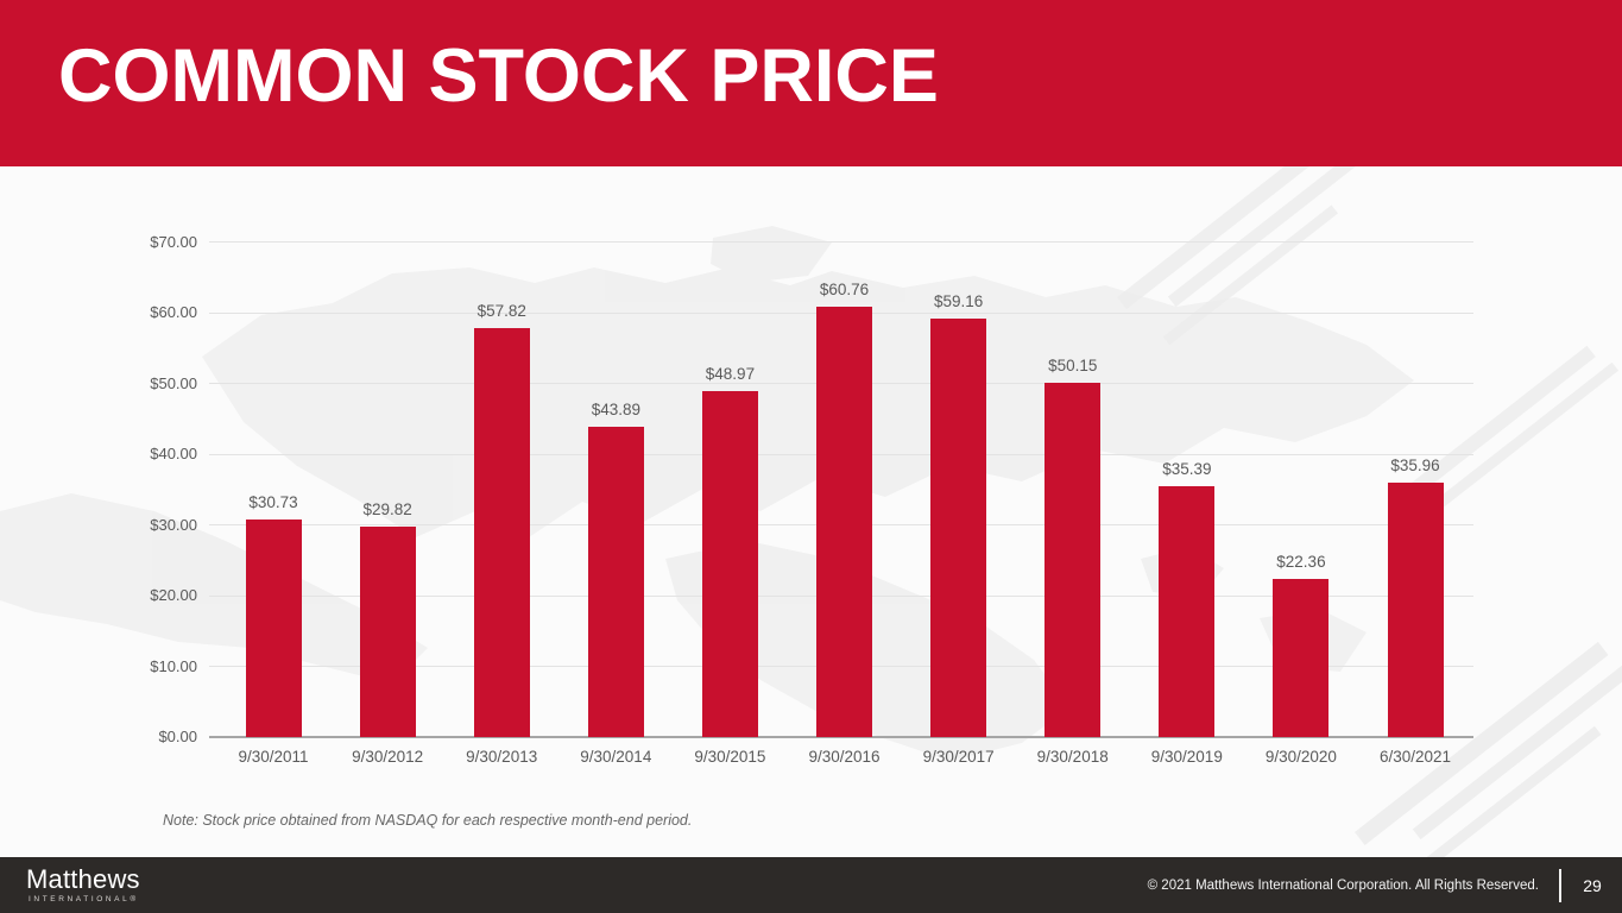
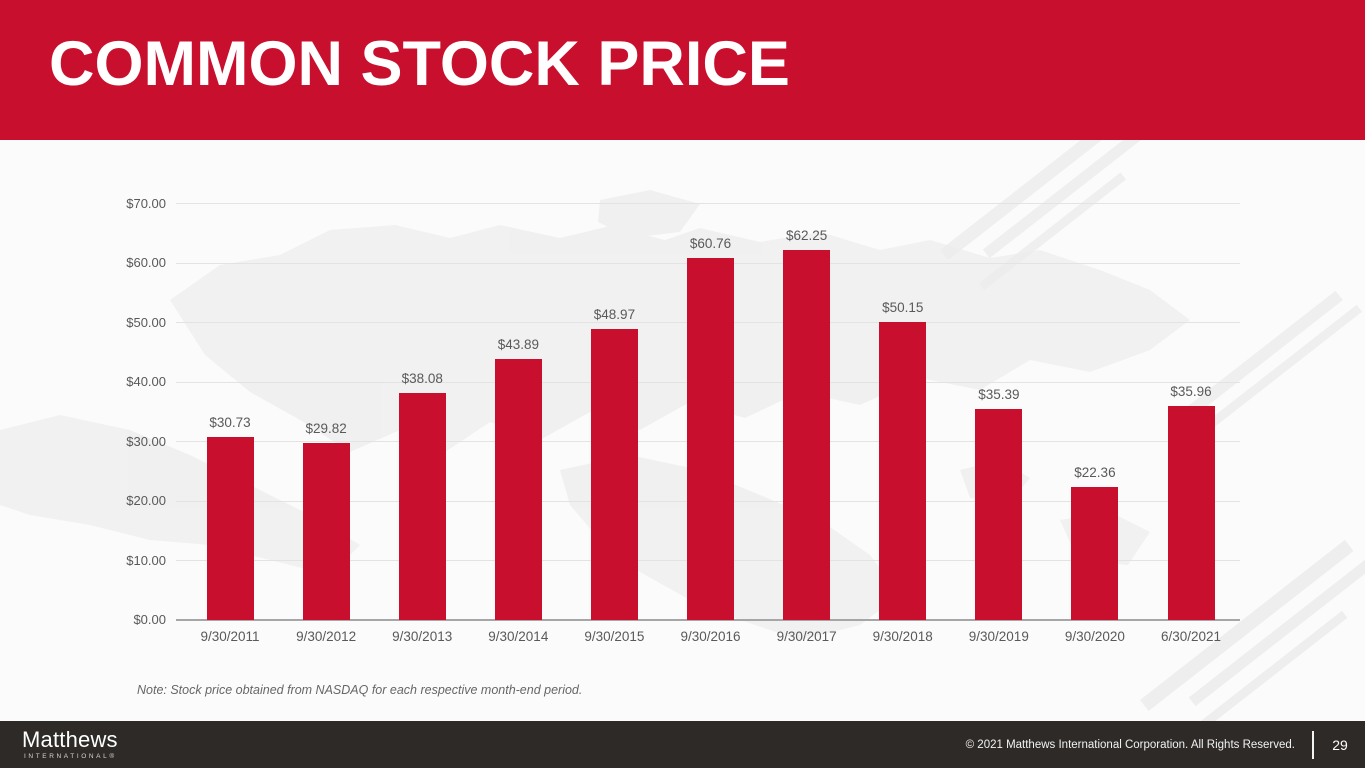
9/30/2013: $57.82 -> $38.08
9/30/2017: $59.16 -> $62.25
